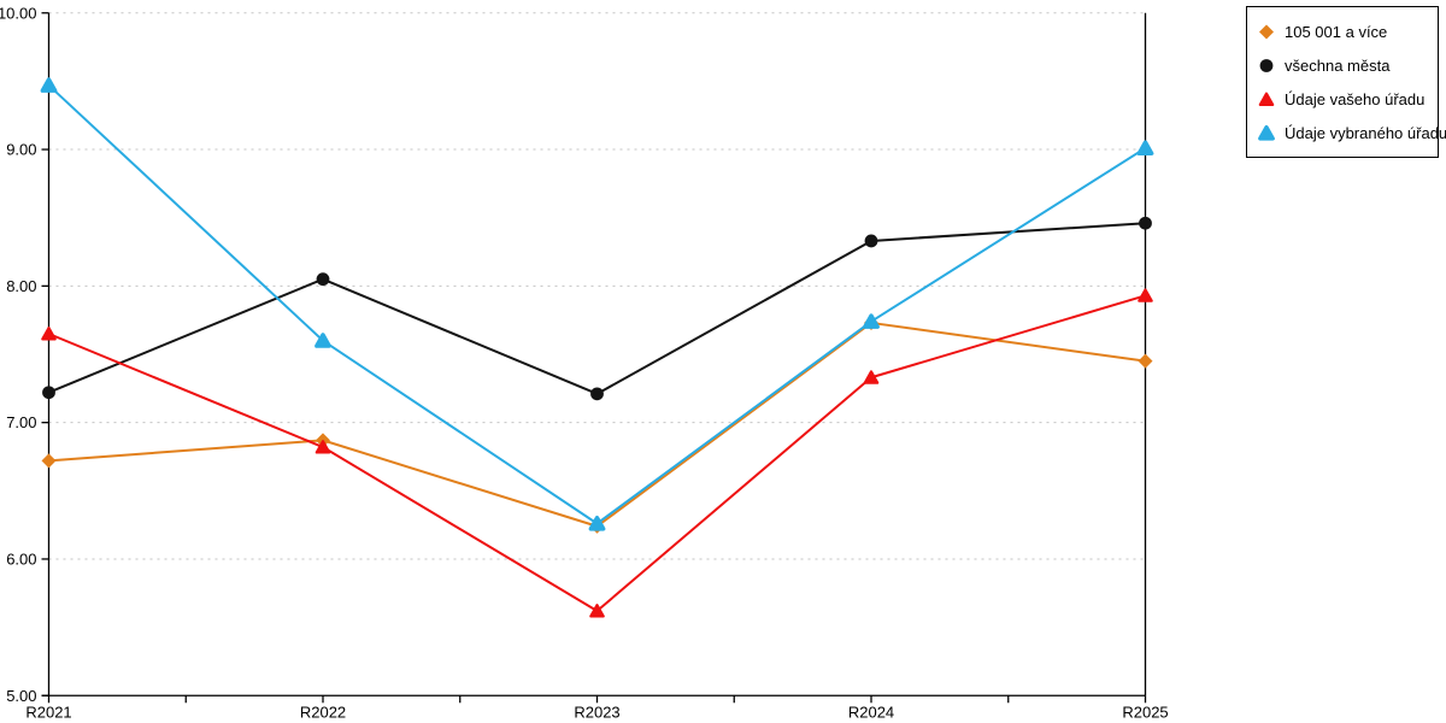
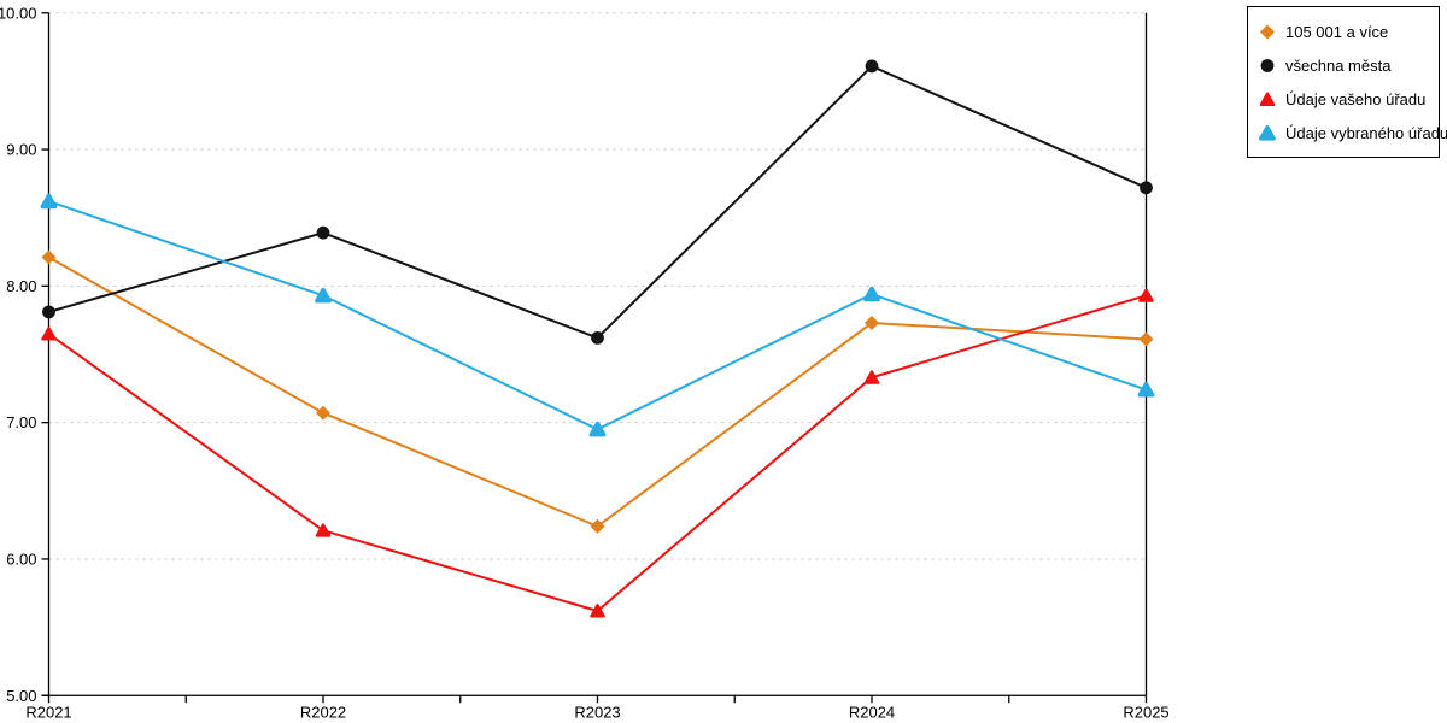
105 001 a více/R2021: 6.72 -> 8.21
všechna města/R2021: 7.22 -> 7.81
Údaje vybraného úřadu/R2021: 9.47 -> 8.62
105 001 a více/R2022: 6.87 -> 7.07
všechna města/R2022: 8.05 -> 8.39
Údaje vašeho úřadu/R2022: 6.82 -> 6.21
Údaje vybraného úřadu/R2022: 7.60 -> 7.93
všechna města/R2023: 7.21 -> 7.62
Údaje vybraného úřadu/R2023: 6.26 -> 6.95
všechna města/R2024: 8.33 -> 9.61
Údaje vybraného úřadu/R2024: 7.74 -> 7.94
105 001 a více/R2025: 7.45 -> 7.61
všechna města/R2025: 8.46 -> 8.72
Údaje vybraného úřadu/R2025: 9.01 -> 7.24
